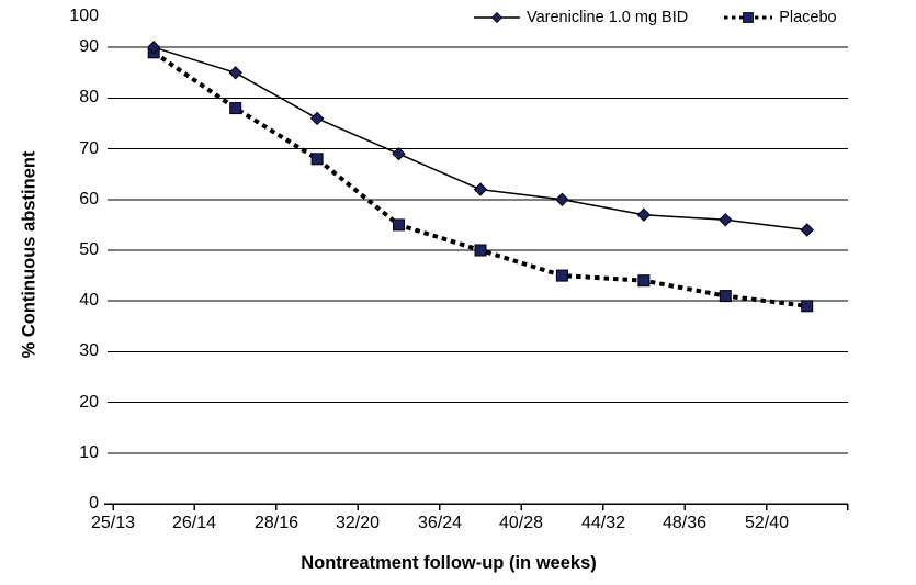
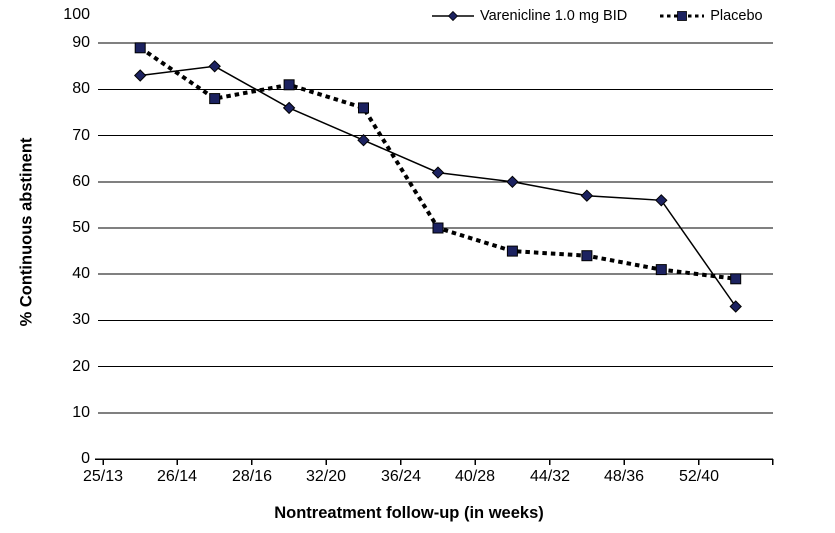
Varenicline 1.0 mg BID/25/13: 90 -> 83
Placebo/28/16: 68 -> 81
Placebo/32/20: 55 -> 76
Varenicline 1.0 mg BID/52/40: 54 -> 33
